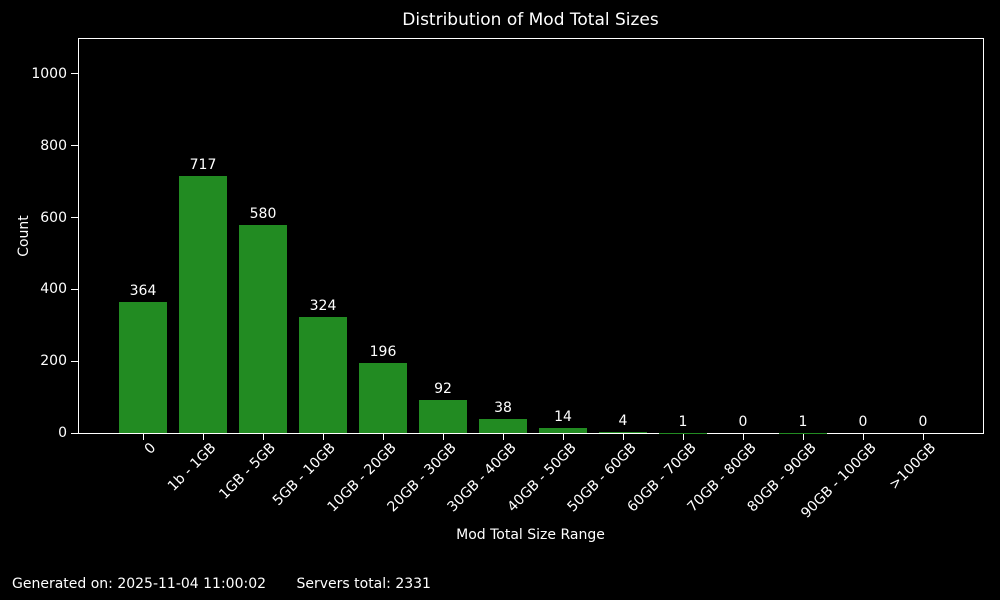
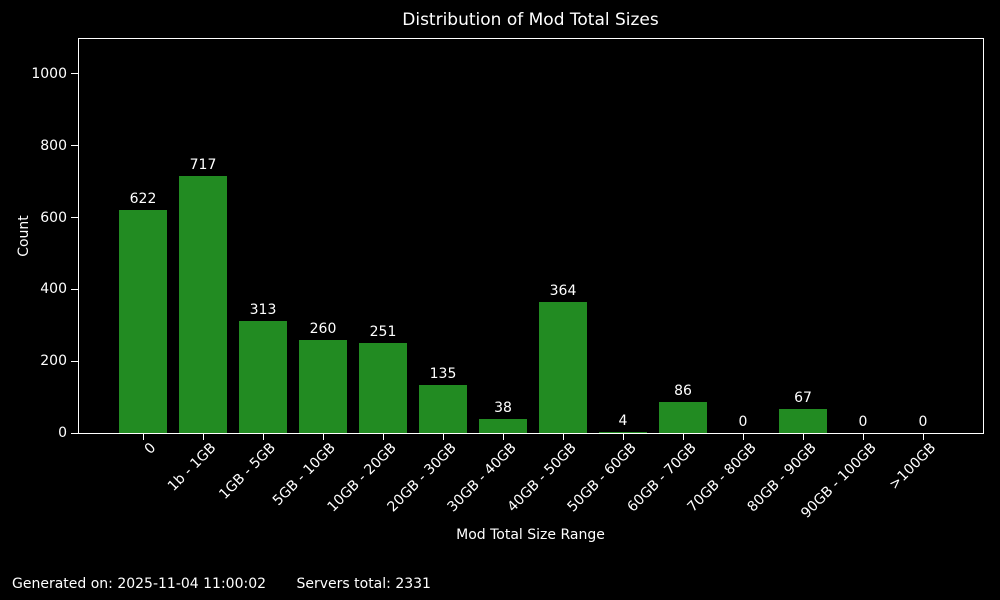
0: 364 -> 622
1GB - 5GB: 580 -> 313
5GB - 10GB: 324 -> 260
10GB - 20GB: 196 -> 251
20GB - 30GB: 92 -> 135
40GB - 50GB: 14 -> 364
60GB - 70GB: 1 -> 86
80GB - 90GB: 1 -> 67
